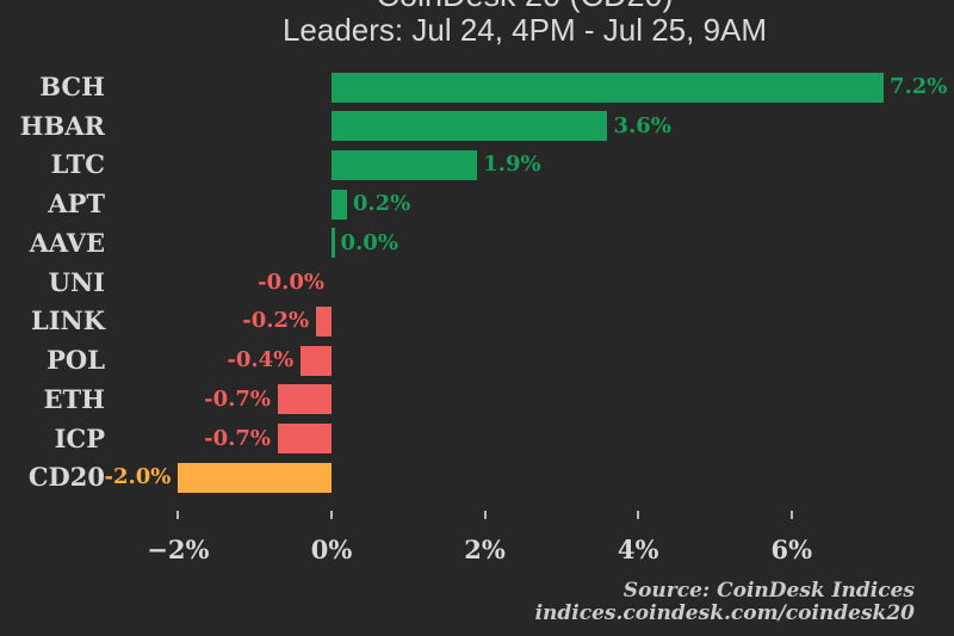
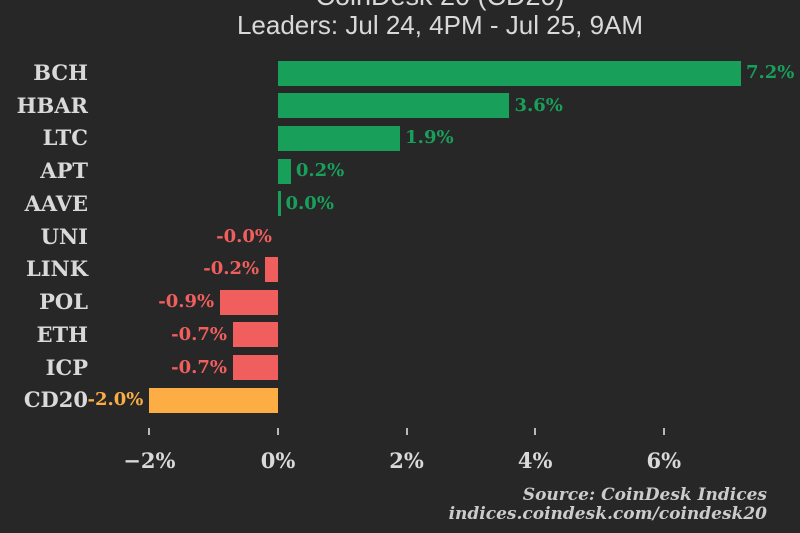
POL: -0.4% -> -0.9%
